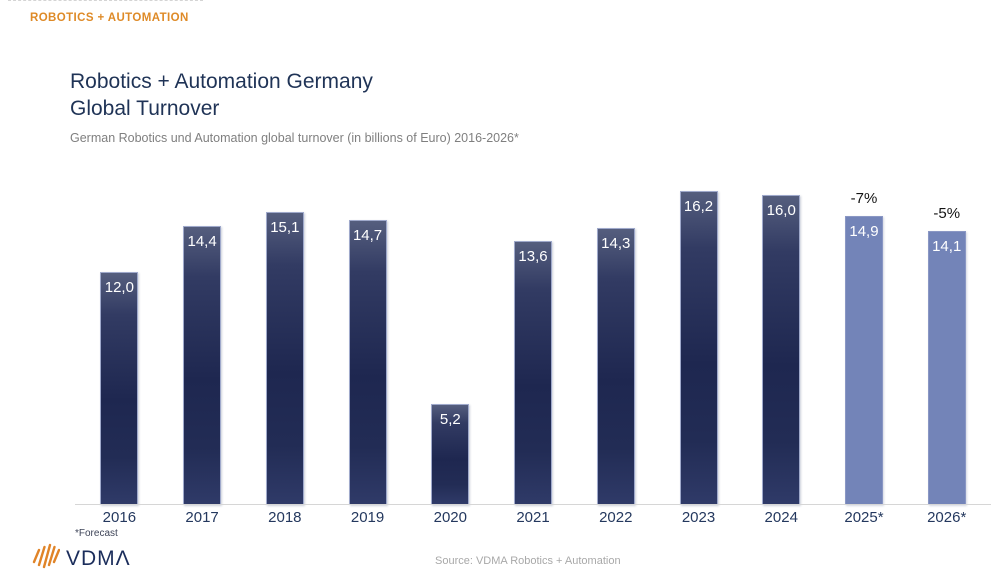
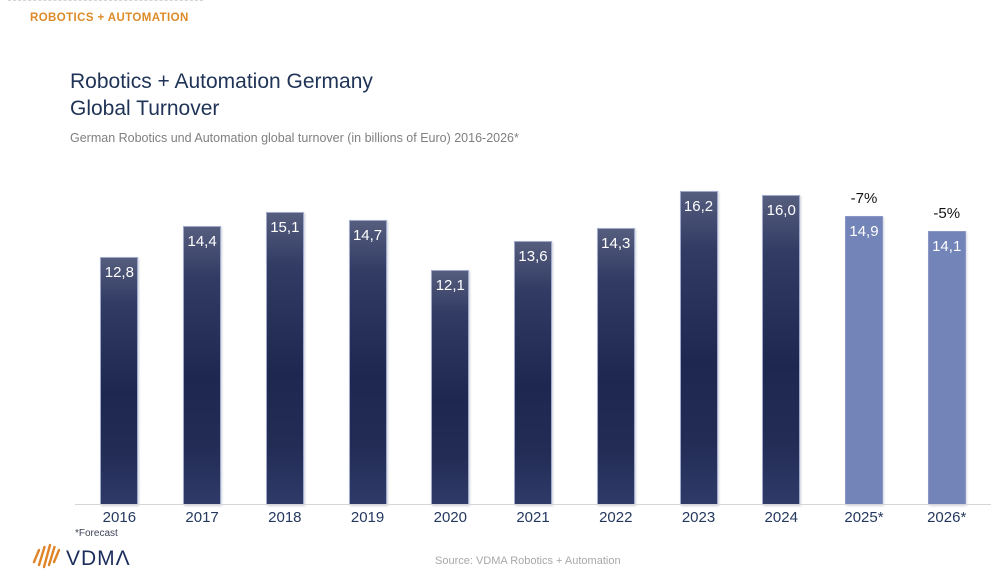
2016: 12,0 -> 12,8
2020: 5,2 -> 12,1
